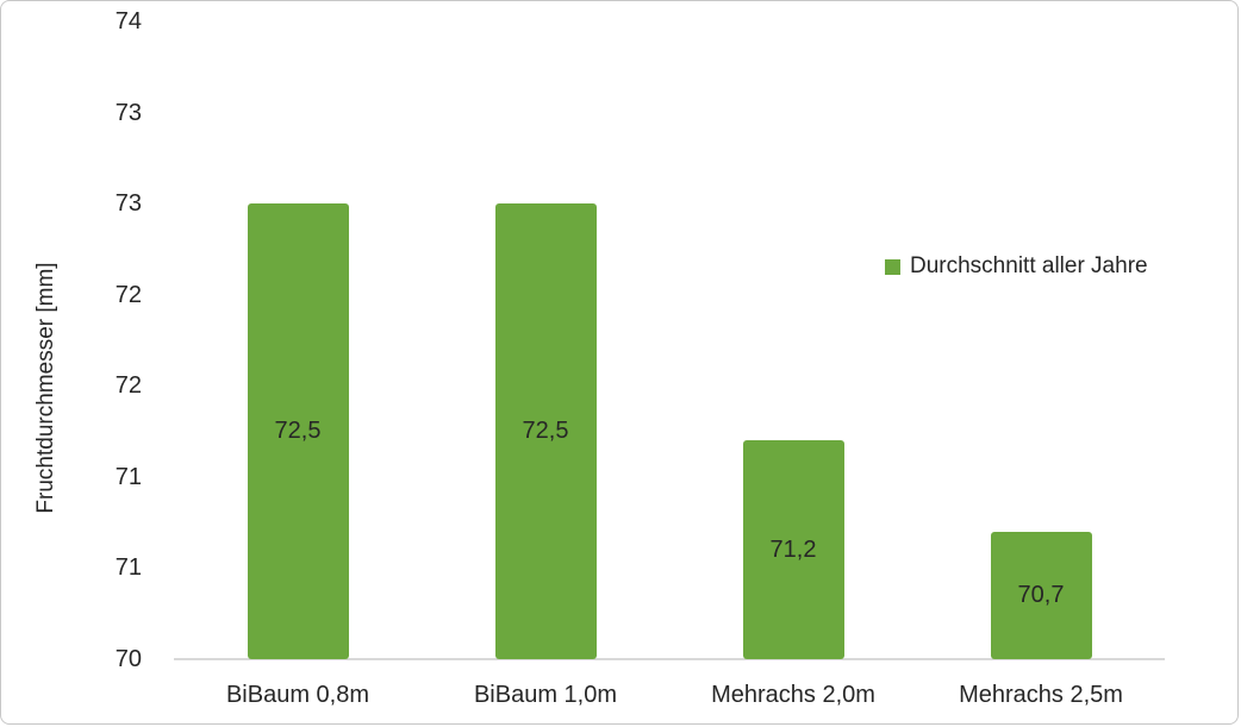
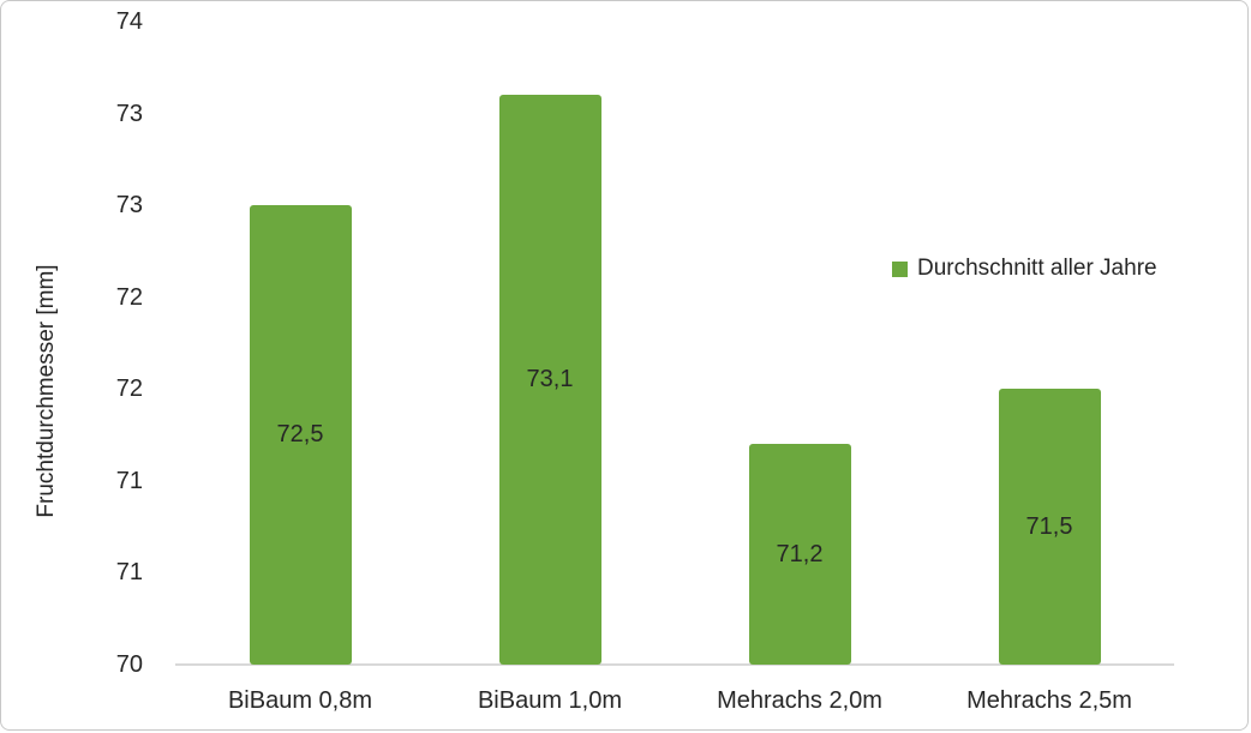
BiBaum 1,0m: 72,5 -> 73,1
Mehrachs 2,5m: 70,7 -> 71,5
